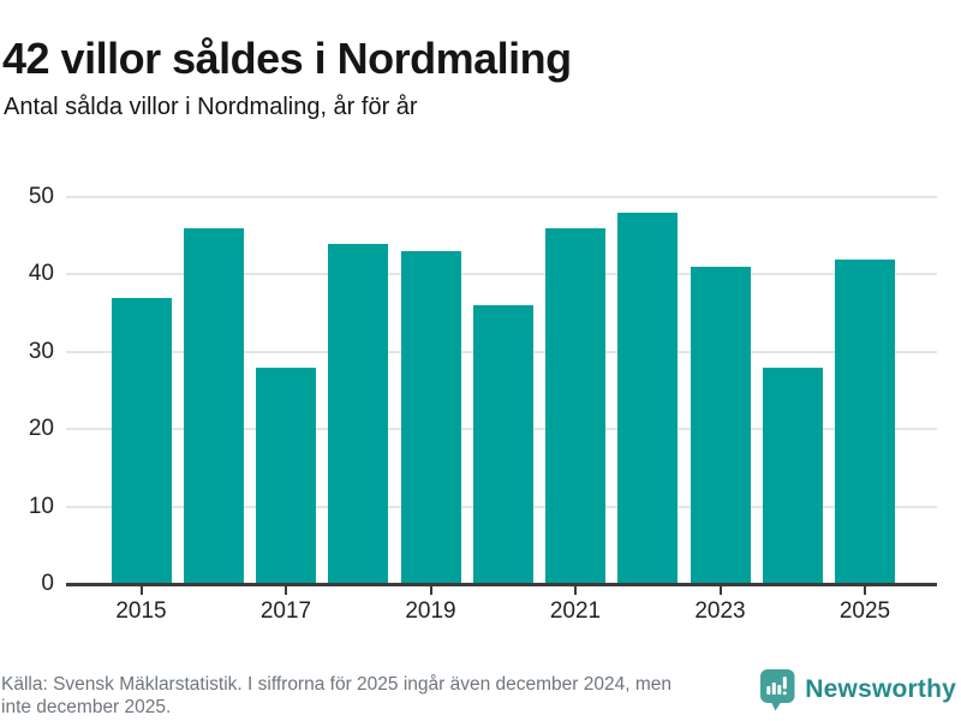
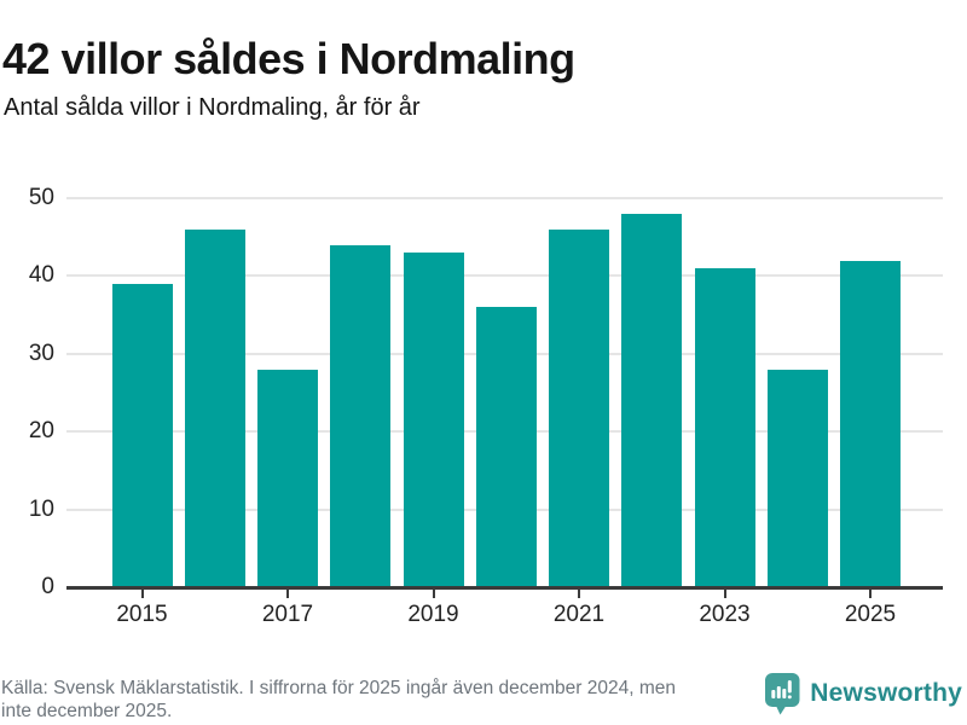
2015: 37 -> 39
